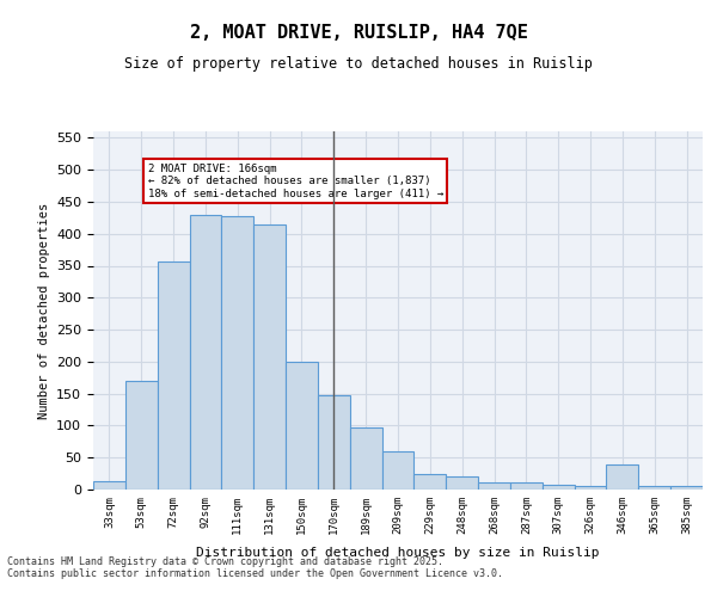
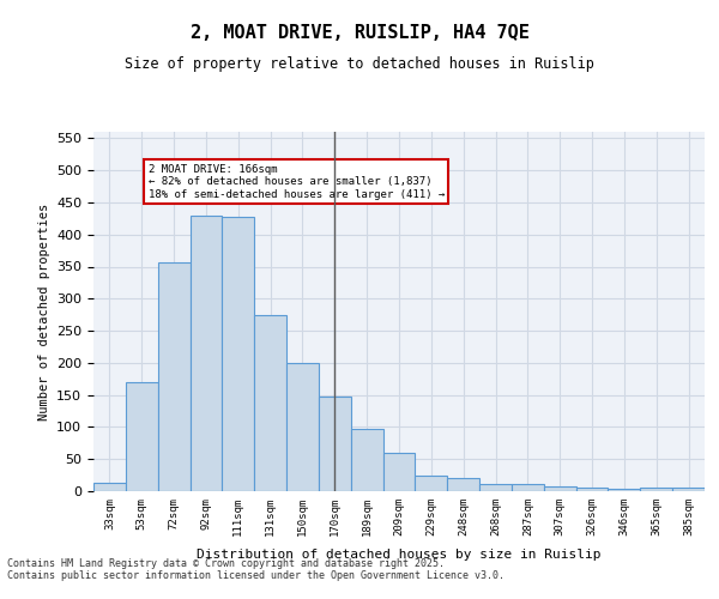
131sqm: 414 -> 275
346sqm: 40 -> 3
